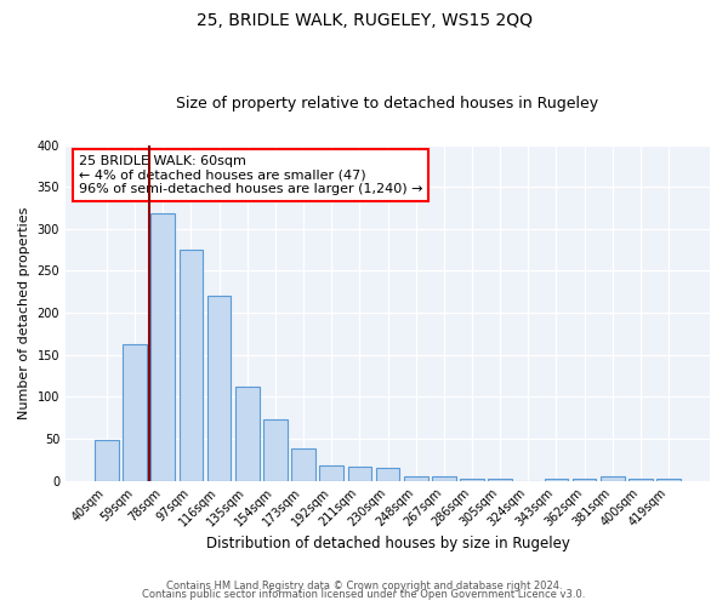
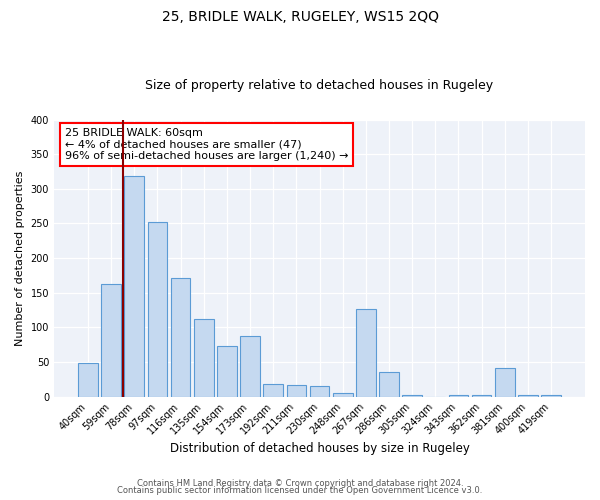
97sqm: 275 -> 252
116sqm: 220 -> 172
173sqm: 39 -> 88
267sqm: 5 -> 126
286sqm: 2 -> 36
381sqm: 5 -> 42
